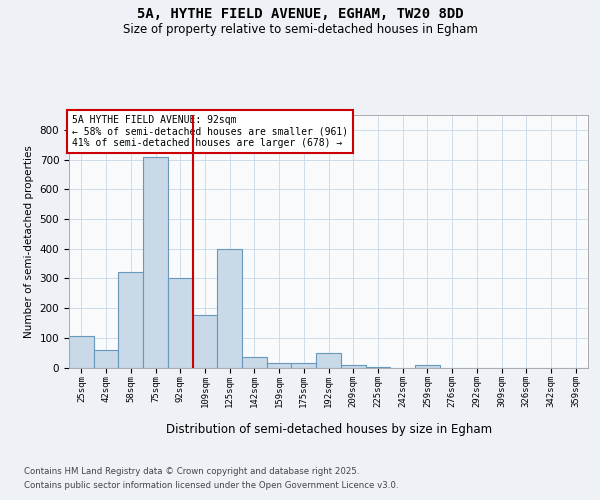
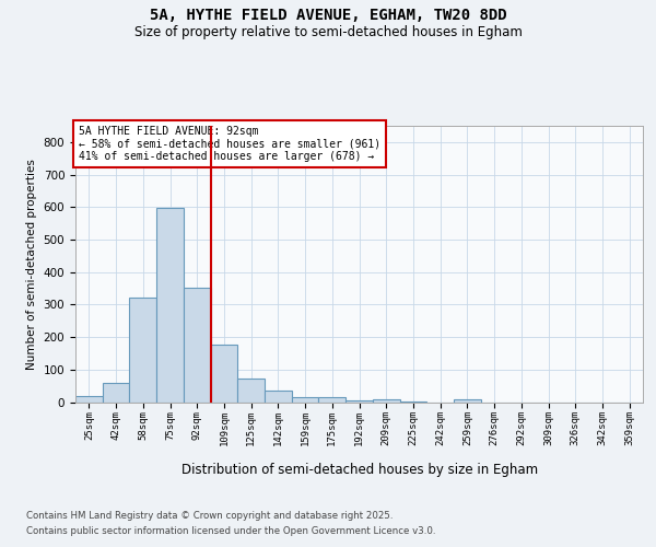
25sqm: 105 -> 18
75sqm: 710 -> 596
92sqm: 300 -> 352
125sqm: 400 -> 73
192sqm: 50 -> 4
